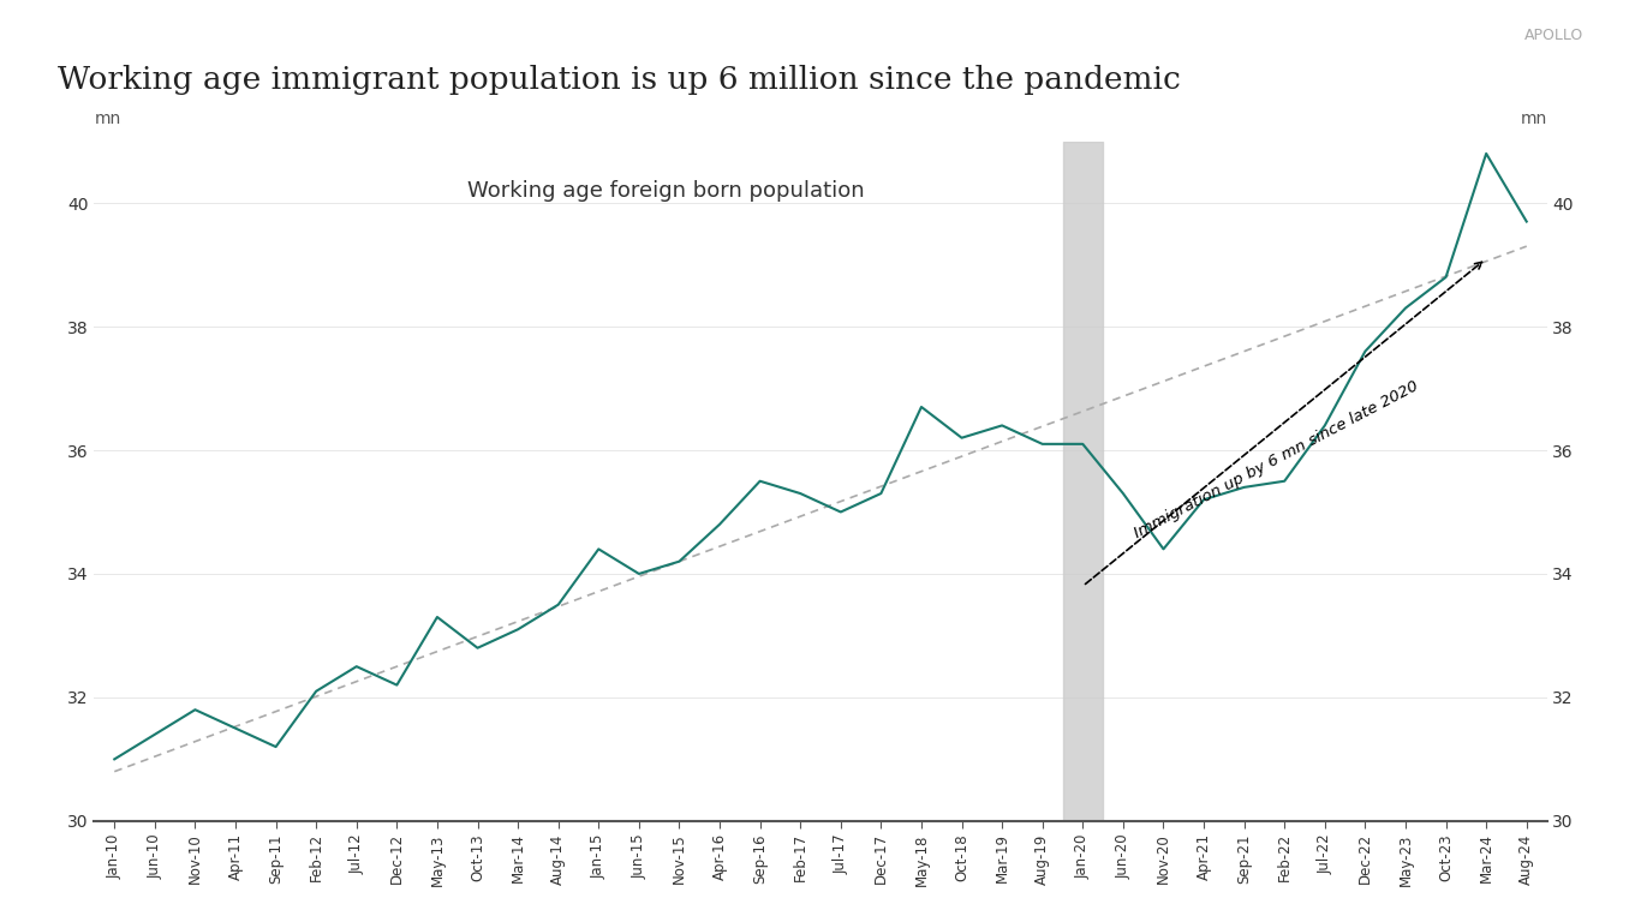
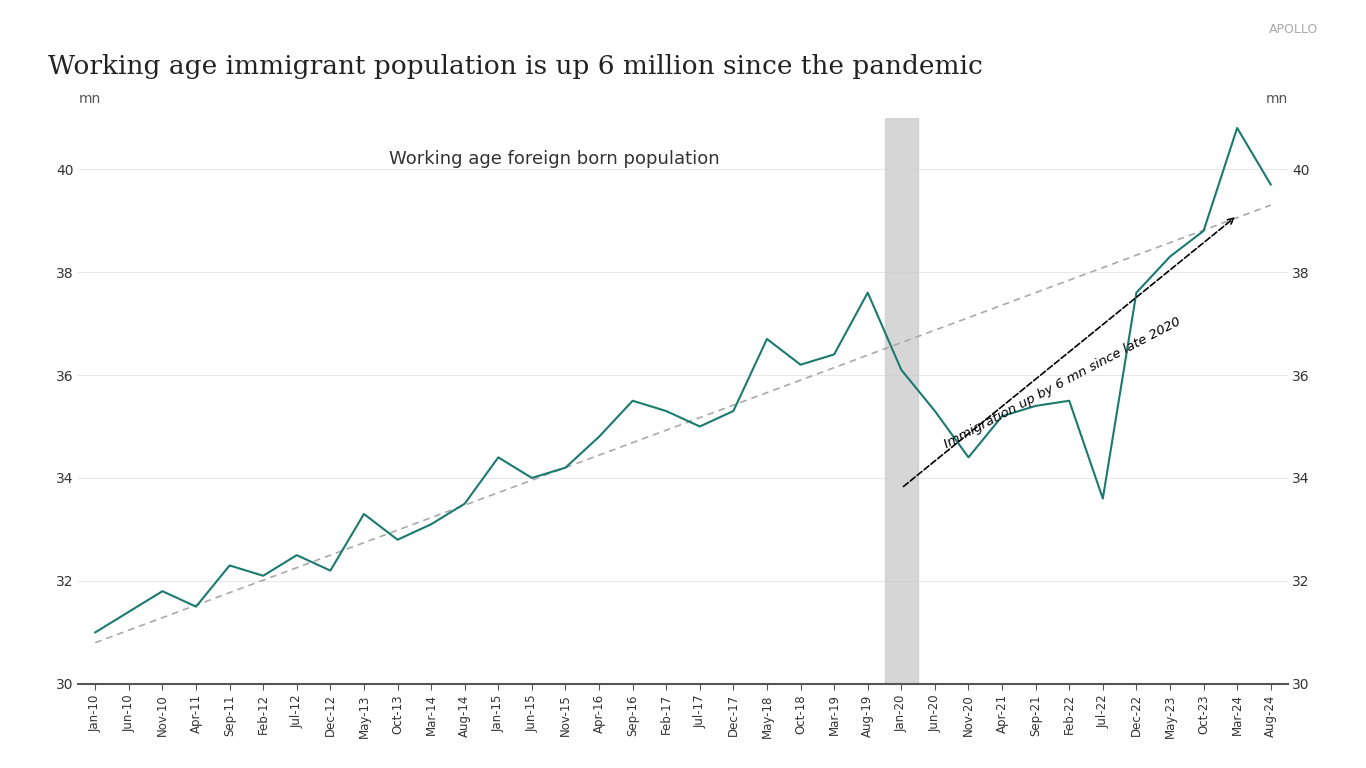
Sep-11: 31.2 -> 32.3
Aug-19: 36.1 -> 37.6
Jul-22: 36.4 -> 33.6
